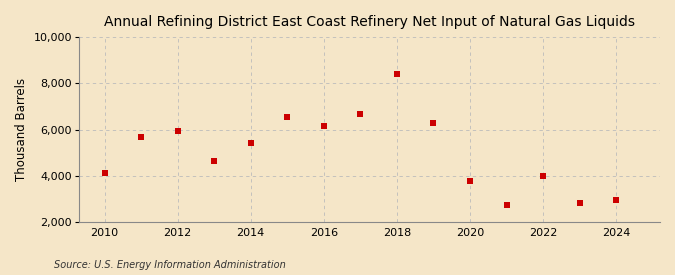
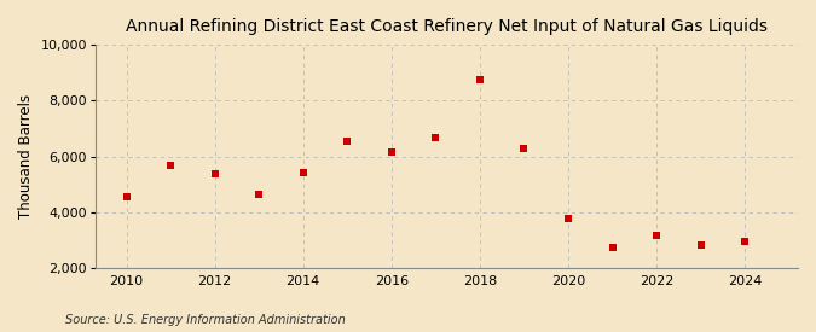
2010: 4,150 -> 4,550
2012: 5,950 -> 5,400
2018: 8,400 -> 8,750
2022: 4,000 -> 3,200
